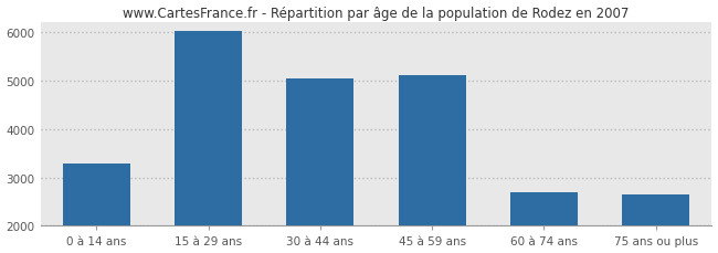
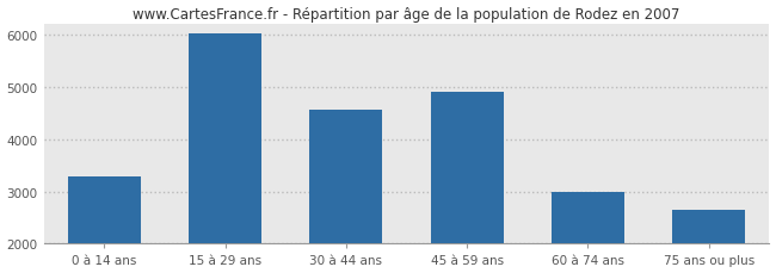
30 à 44 ans: 5050 -> 4560
45 à 59 ans: 5100 -> 4900
60 à 74 ans: 2700 -> 2990
